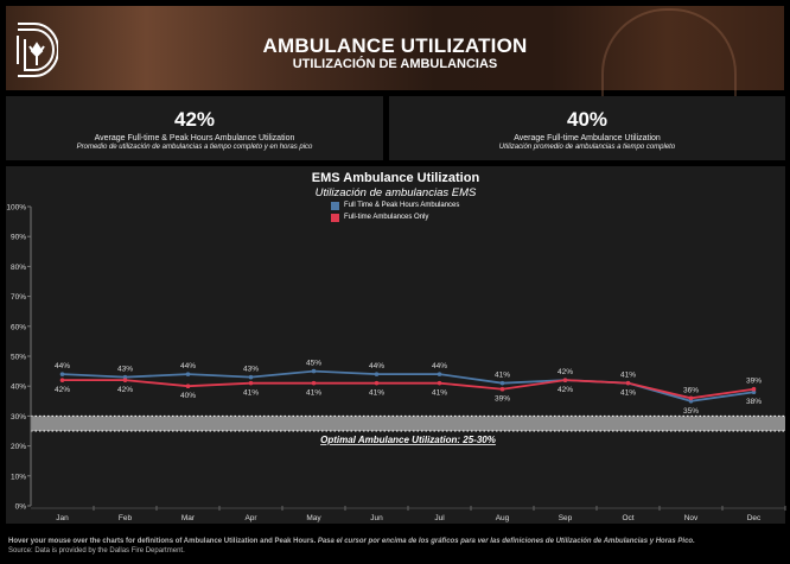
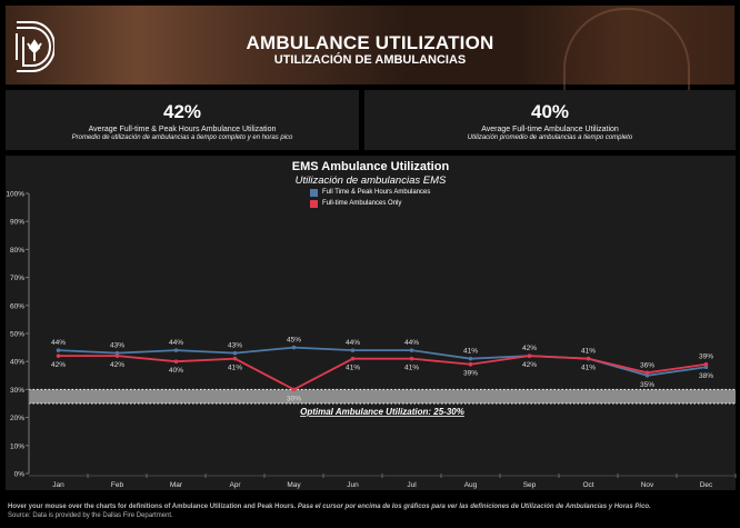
Full-time Ambulances Only/May: 41% -> 30%
